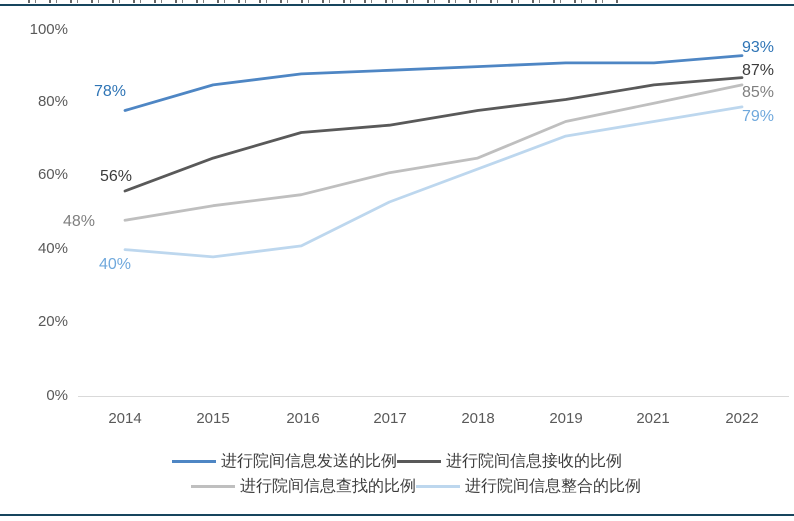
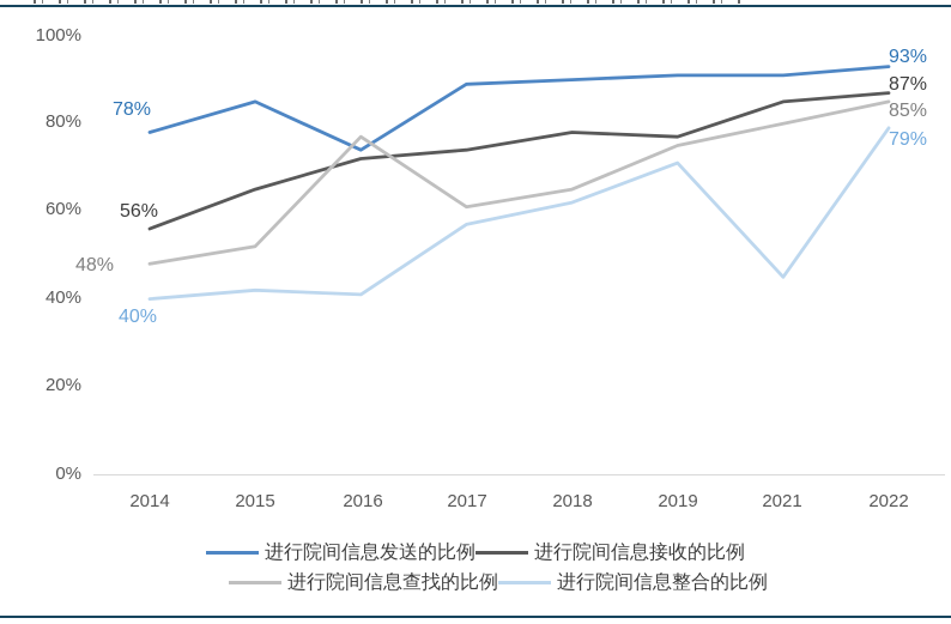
进行院间信息整合的比例/2015: 38% -> 42%
进行院间信息发送的比例/2016: 88% -> 74%
进行院间信息查找的比例/2016: 55% -> 77%
进行院间信息整合的比例/2017: 53% -> 57%
进行院间信息接收的比例/2019: 81% -> 77%
进行院间信息整合的比例/2021: 75% -> 45%
